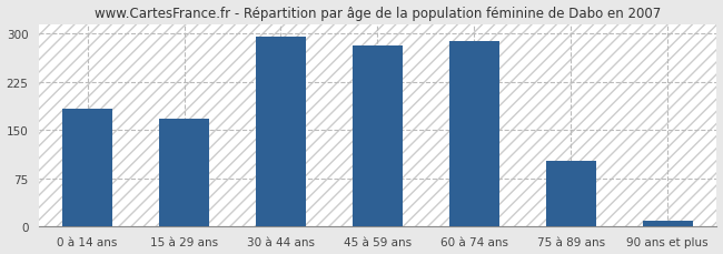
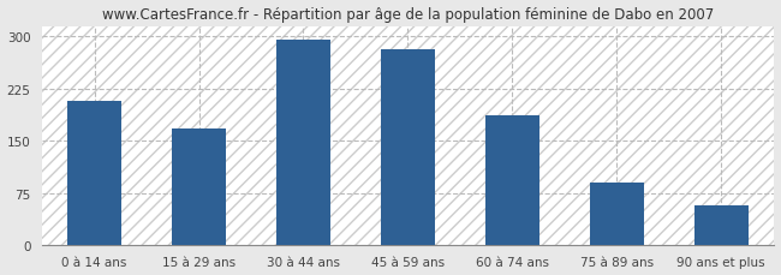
0 à 14 ans: 183 -> 208
60 à 74 ans: 288 -> 186
75 à 89 ans: 103 -> 90
90 ans et plus: 10 -> 58
